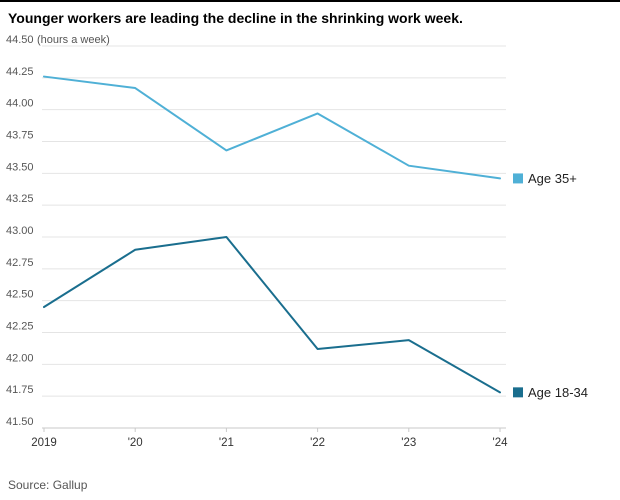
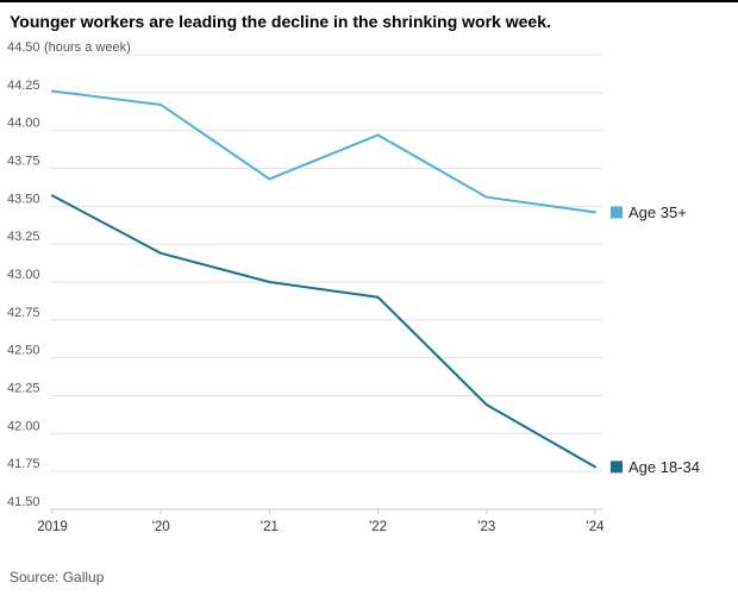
Age 18-34/2019: 42.45 -> 43.57
Age 18-34/'20: 42.90 -> 43.19
Age 18-34/'22: 42.12 -> 42.90
